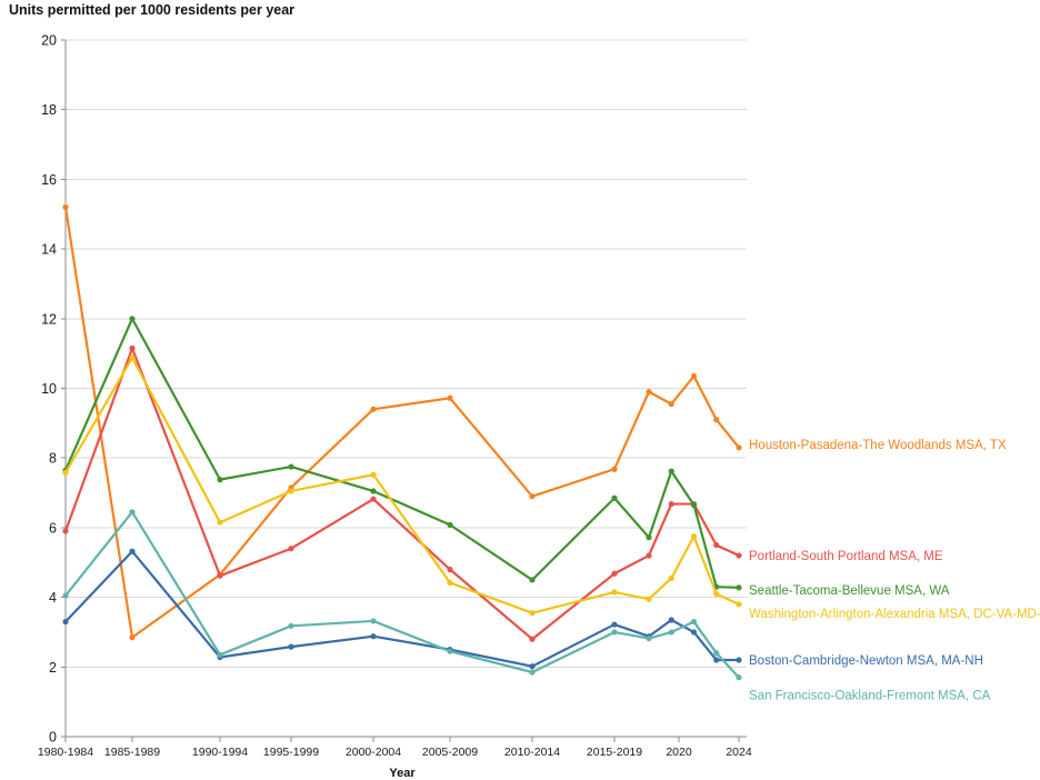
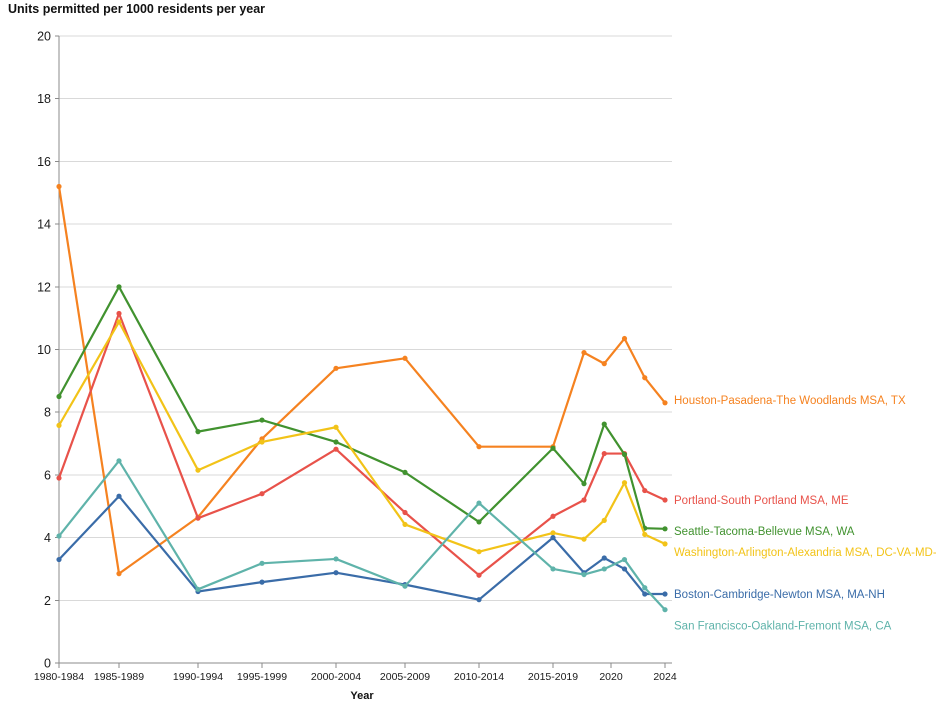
Seattle-Tacoma-Bellevue MSA, WA/1980-1984: 7.7 -> 8.5
San Francisco-Oakland-Fremont MSA, CA/2010-2014: 1.9 -> 5.1
Houston-Pasadena-The Woodlands MSA, TX/2015-2019: 7.7 -> 6.9
Boston-Cambridge-Newton MSA, MA-NH/2015-2019: 3.2 -> 4.0
